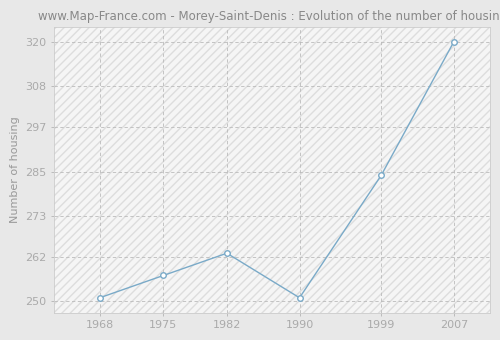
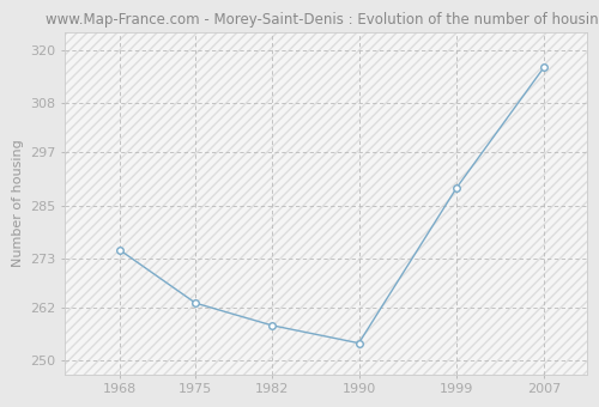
1968: 251 -> 275
1975: 257 -> 263
1982: 263 -> 258
1990: 251 -> 254
1999: 284 -> 289
2007: 320 -> 316
